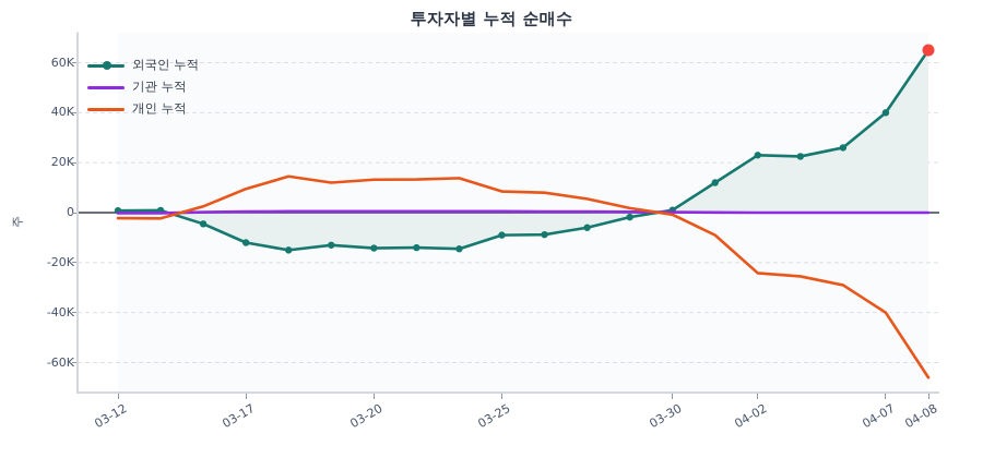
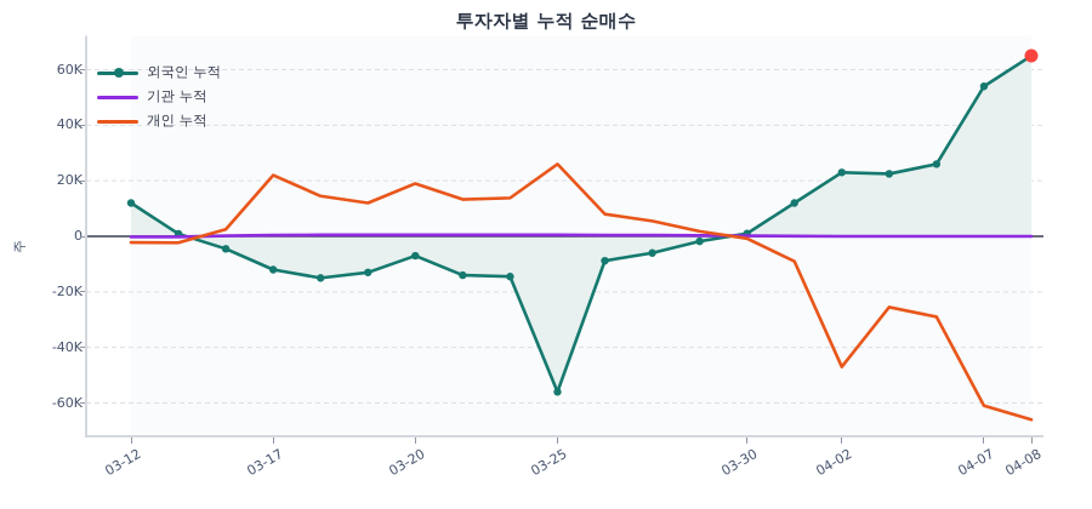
외국인 누적/03-12: 1K -> 12K
개인 누적/03-17: 10K -> 22K
외국인 누적/03-20: -14K -> -7K
개인 누적/03-20: 13K -> 19K
외국인 누적/03-25: -9K -> -56K
개인 누적/03-25: 8K -> 26K
개인 누적/04-02: -24K -> -47K
외국인 누적/04-07: 40K -> 54K
개인 누적/04-07: -40K -> -61K
